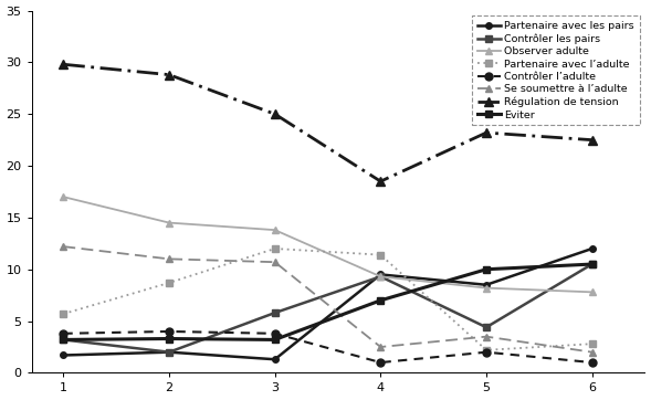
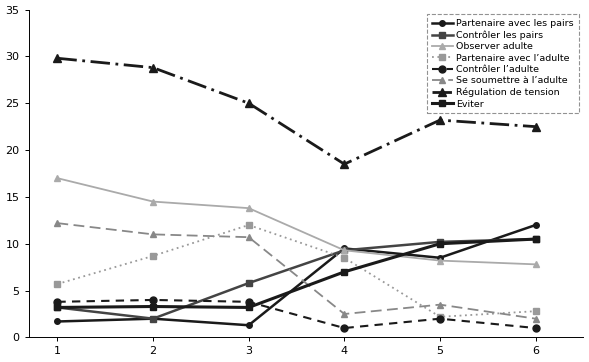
Partenaire avec l’adulte/4: 11.4 -> 8.5
Contrôler les pairs/5: 4.4 -> 10.2
